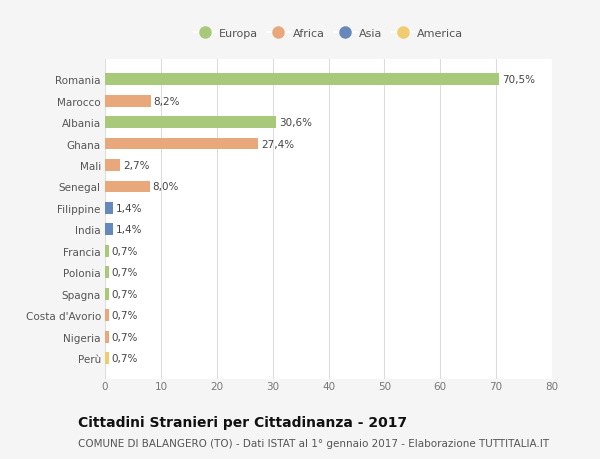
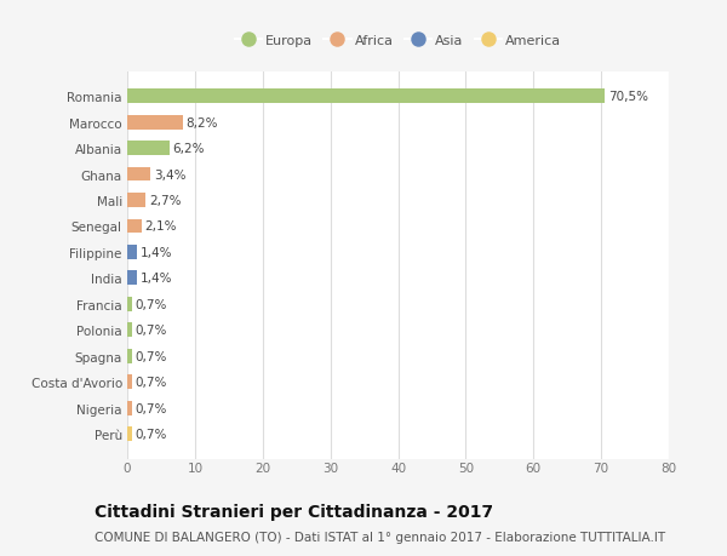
Albania: 30,6% -> 6,2%
Ghana: 27,4% -> 3,4%
Senegal: 8,0% -> 2,1%
